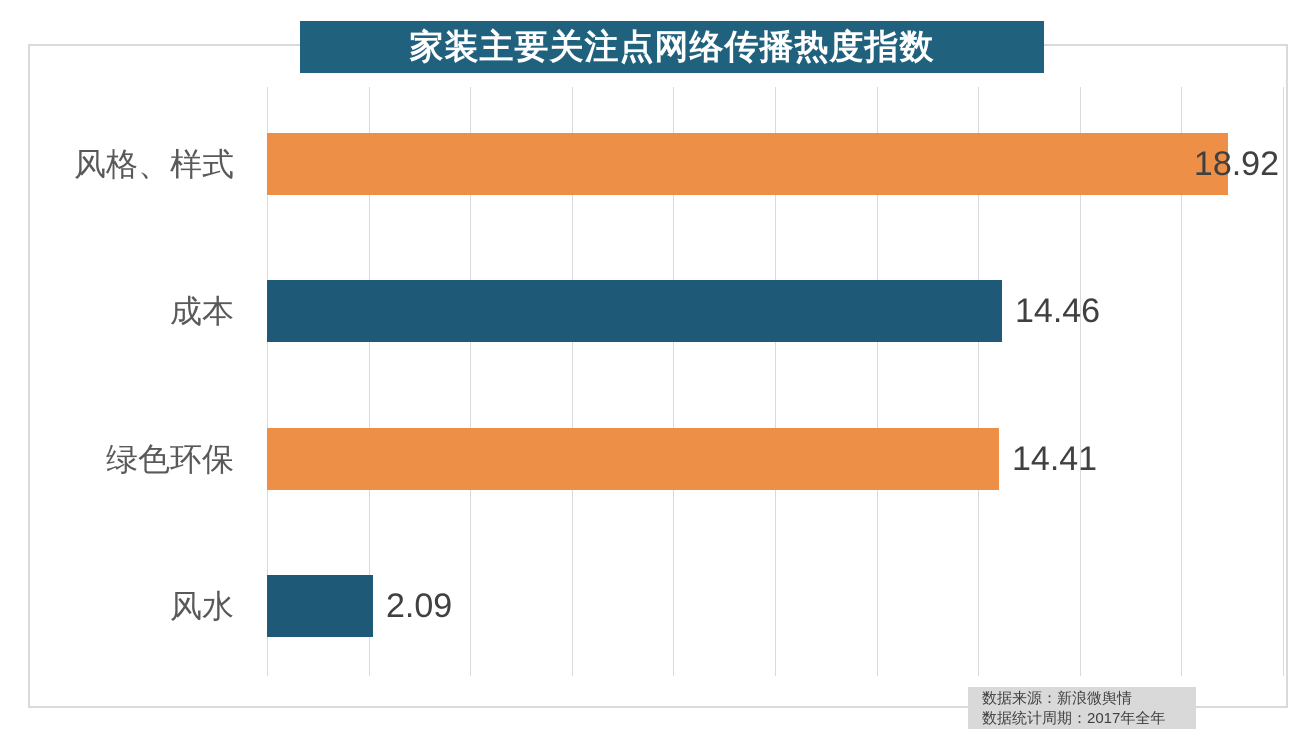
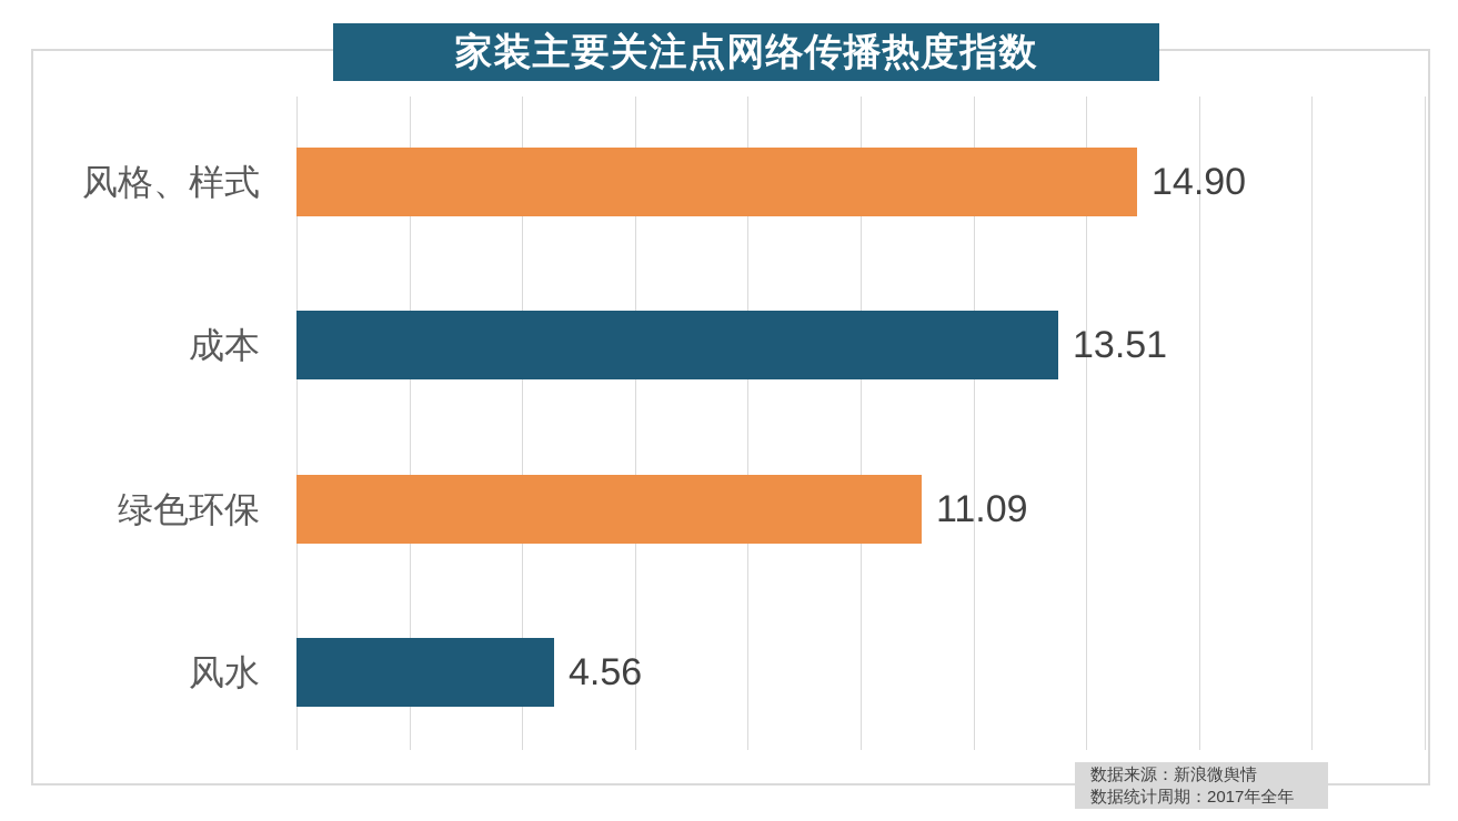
风格、样式: 18.92 -> 14.90
成本: 14.46 -> 13.51
绿色环保: 14.41 -> 11.09
风水: 2.09 -> 4.56
